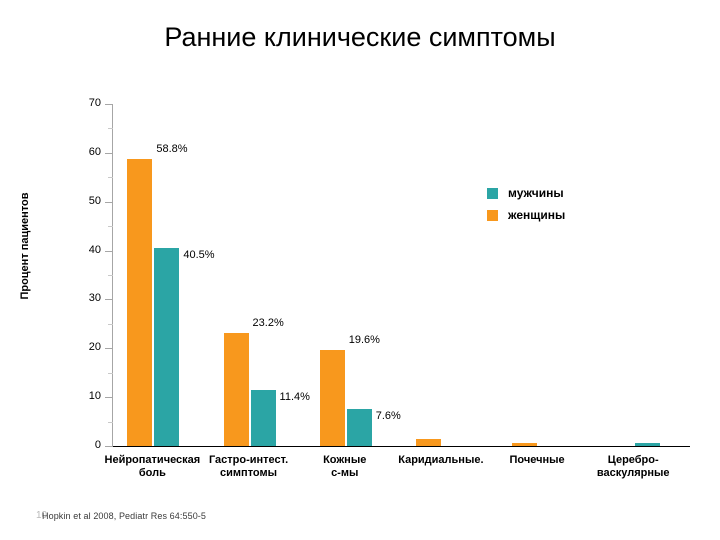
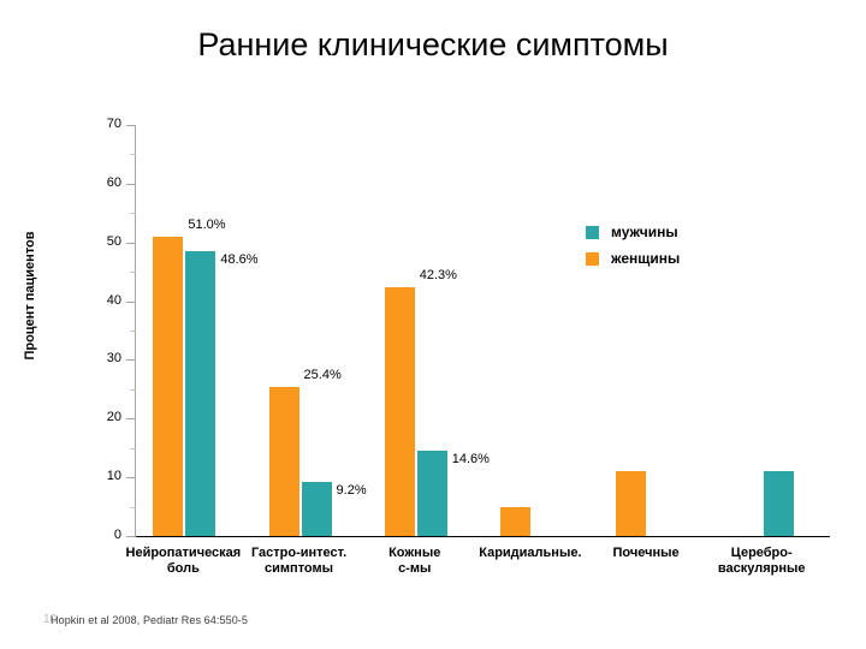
женщины/Нейропатическая боль: 58.8% -> 51.0%
мужчины/Нейропатическая боль: 40.5% -> 48.6%
женщины/Гастро-интест. симптомы: 23.2% -> 25.4%
мужчины/Гастро-интест. симптомы: 11.4% -> 9.2%
женщины/Кожные с-мы: 19.6% -> 42.3%
мужчины/Кожные с-мы: 7.6% -> 14.6%
женщины/Каридиальные.: 1 -> 5
женщины/Почечные: 1 -> 11
мужчины/Церебро-васкулярные: 1 -> 11
